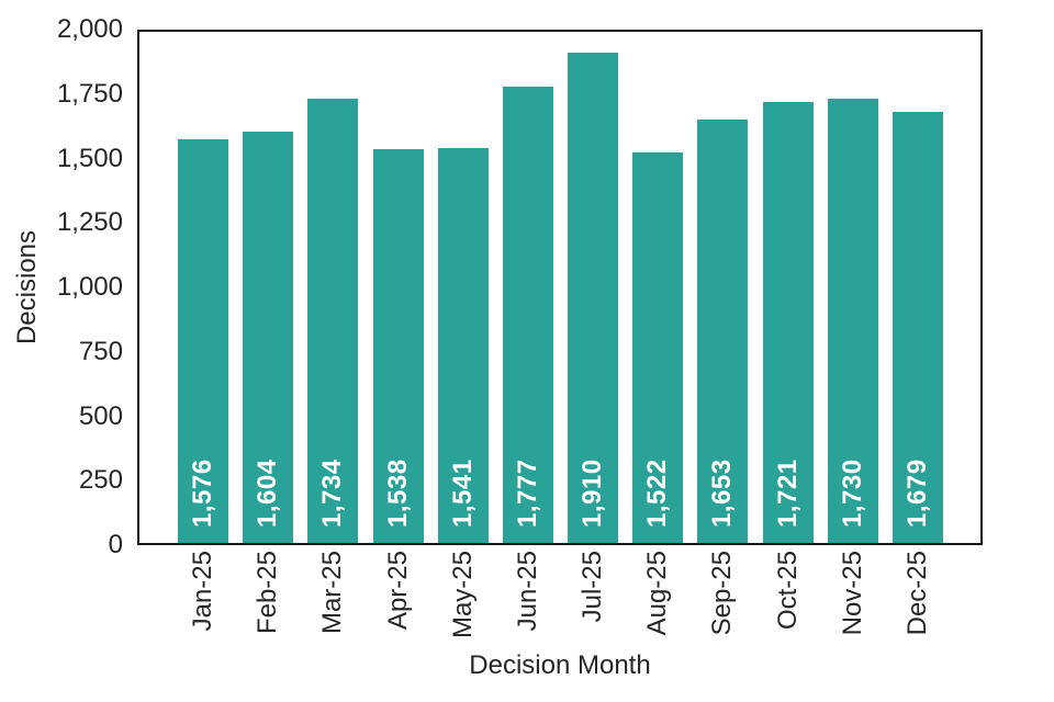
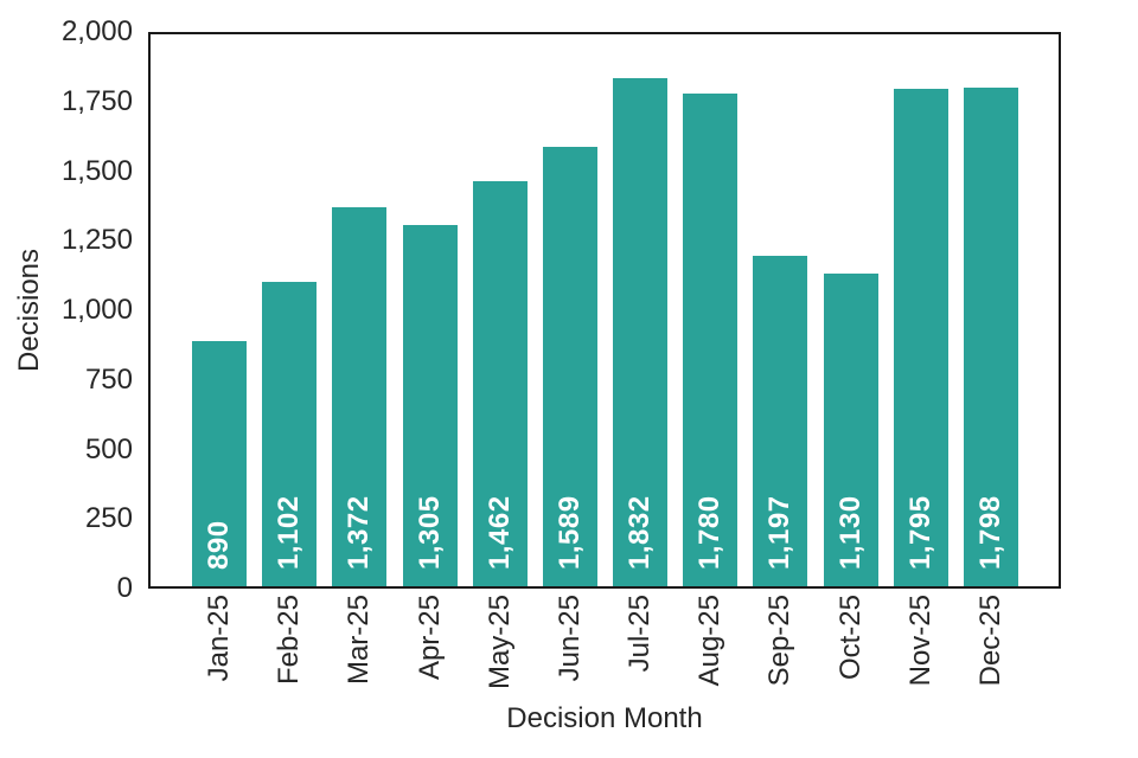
Jan-25: 1,576 -> 890
Feb-25: 1,604 -> 1,102
Mar-25: 1,734 -> 1,372
Apr-25: 1,538 -> 1,305
May-25: 1,541 -> 1,462
Jun-25: 1,777 -> 1,589
Jul-25: 1,910 -> 1,832
Aug-25: 1,522 -> 1,780
Sep-25: 1,653 -> 1,197
Oct-25: 1,721 -> 1,130
Nov-25: 1,730 -> 1,795
Dec-25: 1,679 -> 1,798
